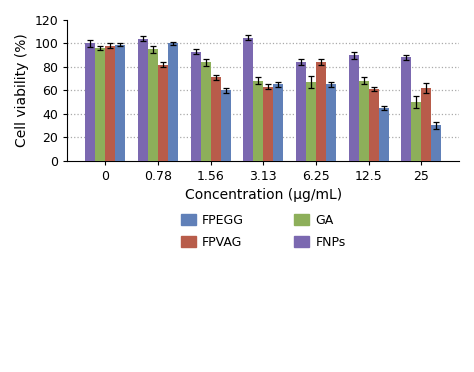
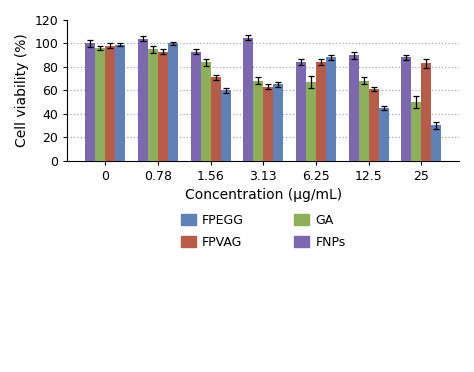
FPVAG/0.78: 82 -> 93
FPEGG/6.25: 65 -> 88
FPVAG/25: 62 -> 83
